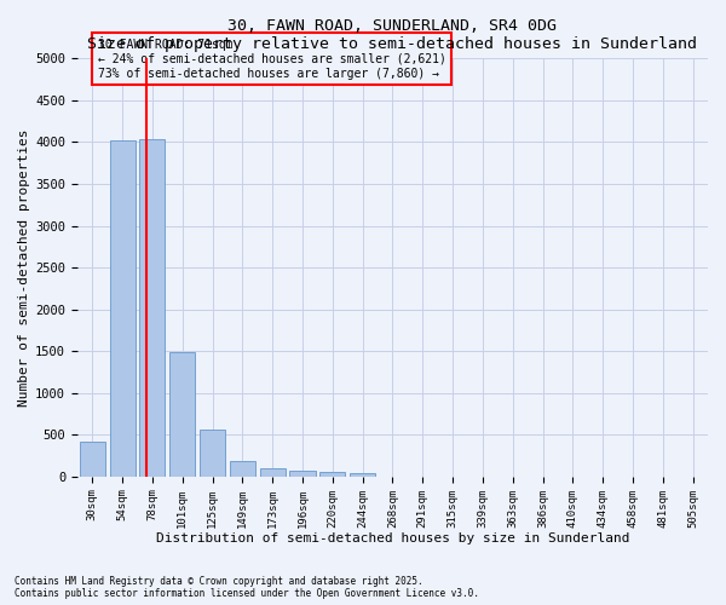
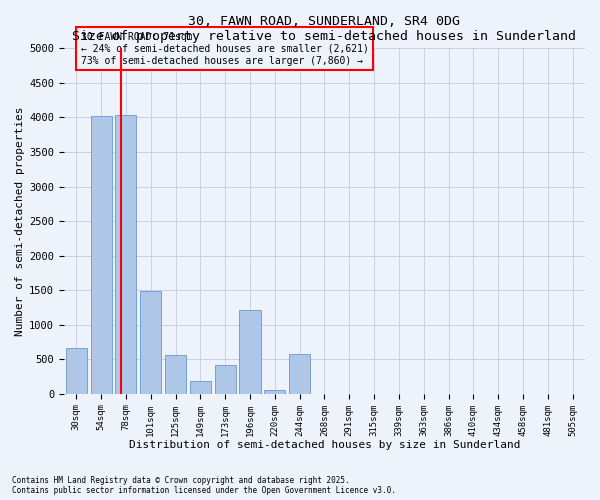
30sqm: 420 -> 660
173sqm: 100 -> 420
196sqm: 60 -> 1220
244sqm: 40 -> 580
